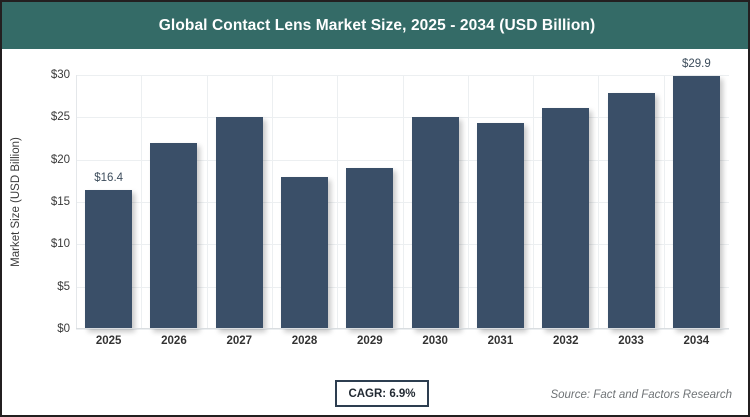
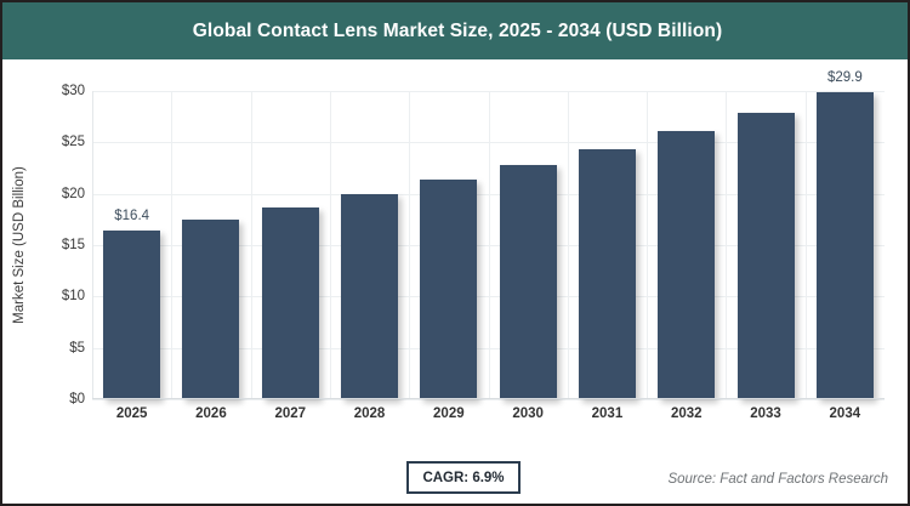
2026: $22 -> $18
2027: $25 -> $19
2028: $18 -> $20
2029: $19 -> $21
2030: $25 -> $23
